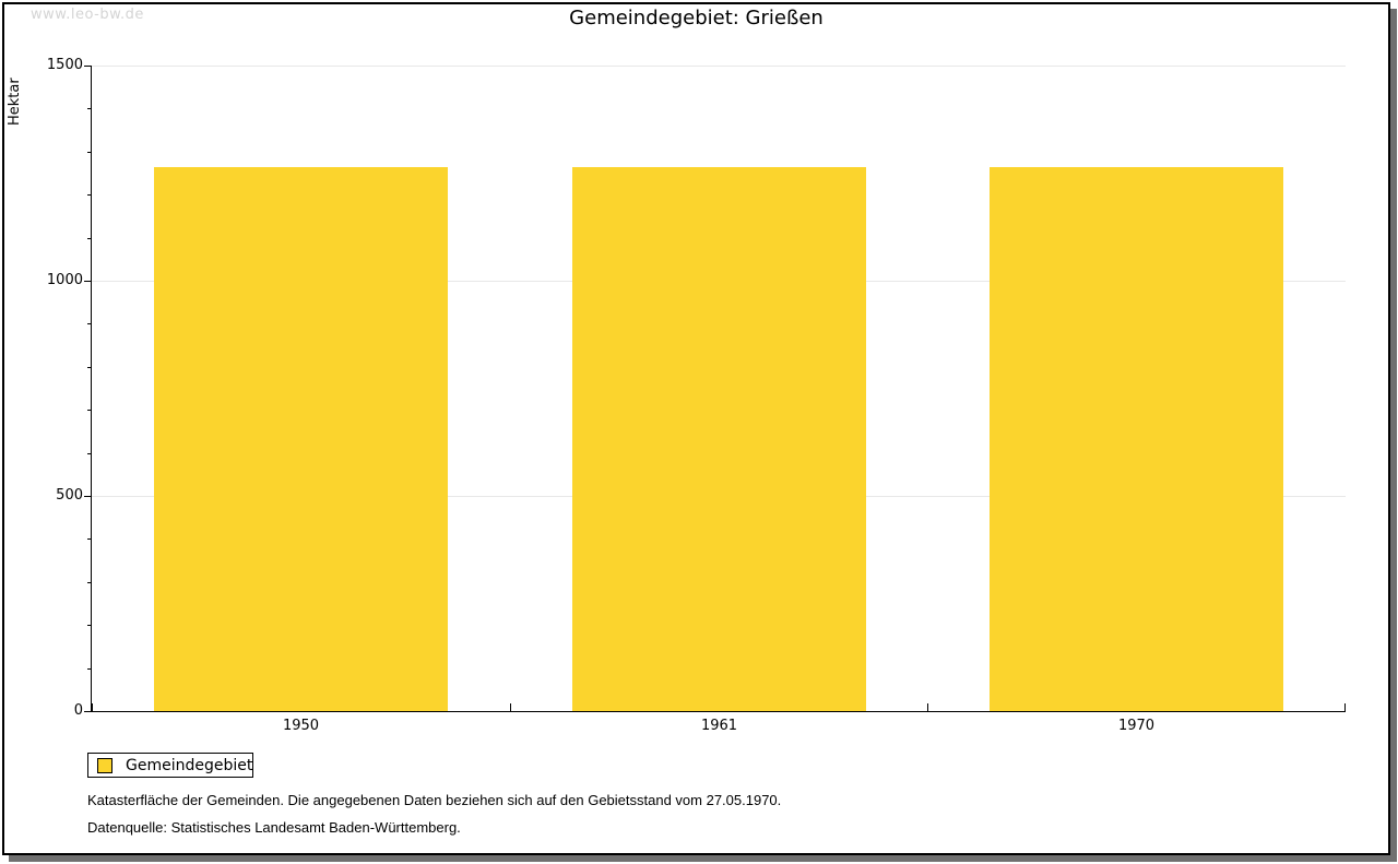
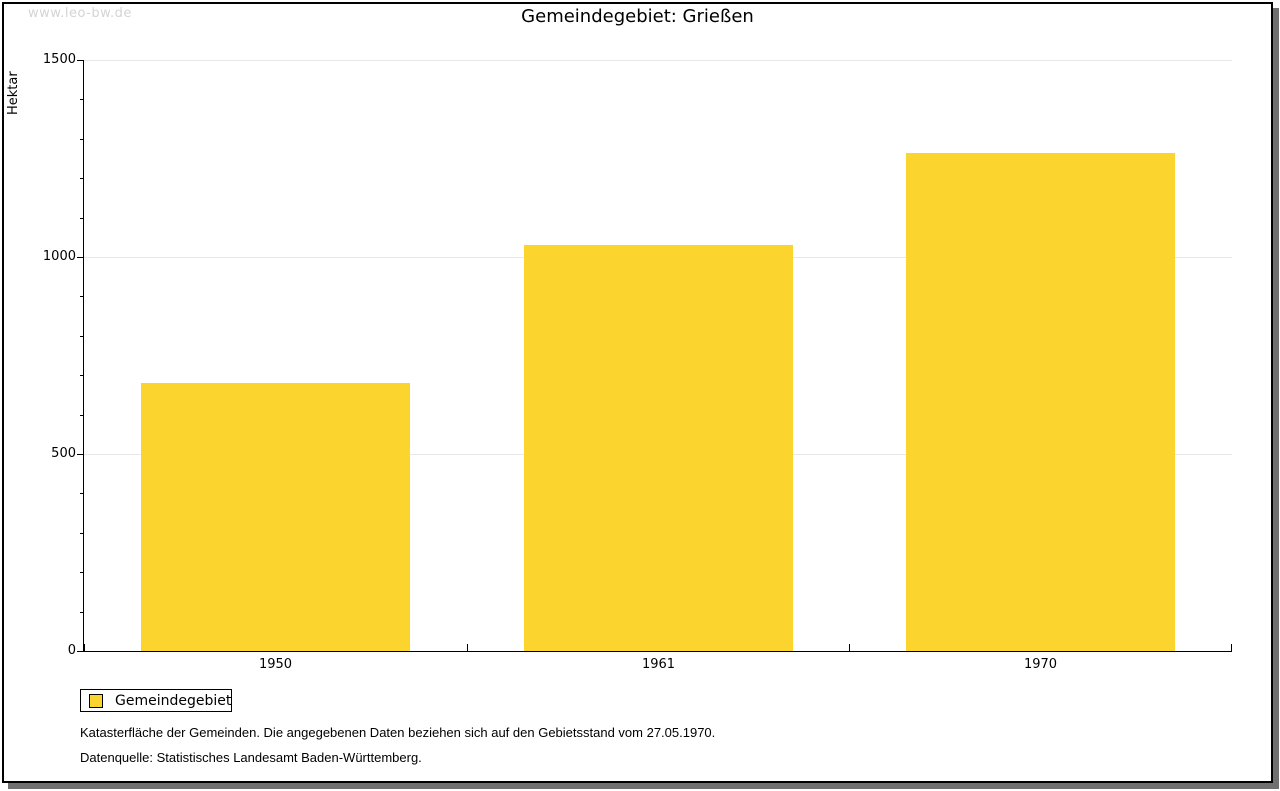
1950: 1260 -> 680
1961: 1260 -> 1030
